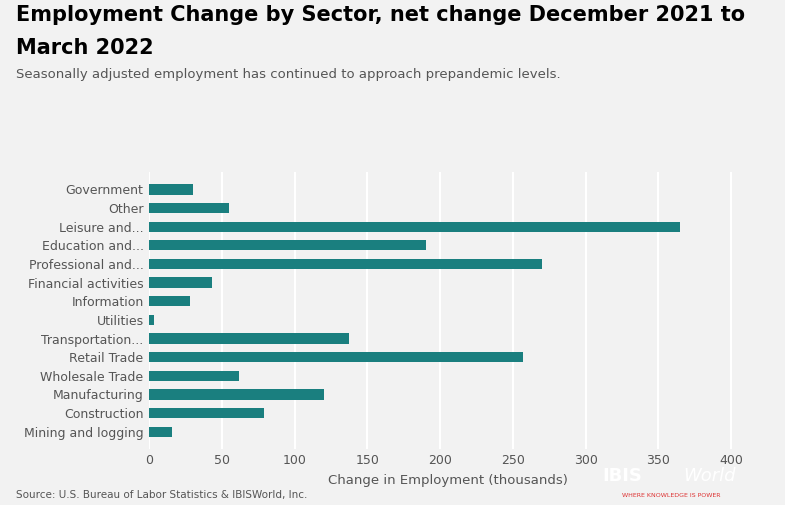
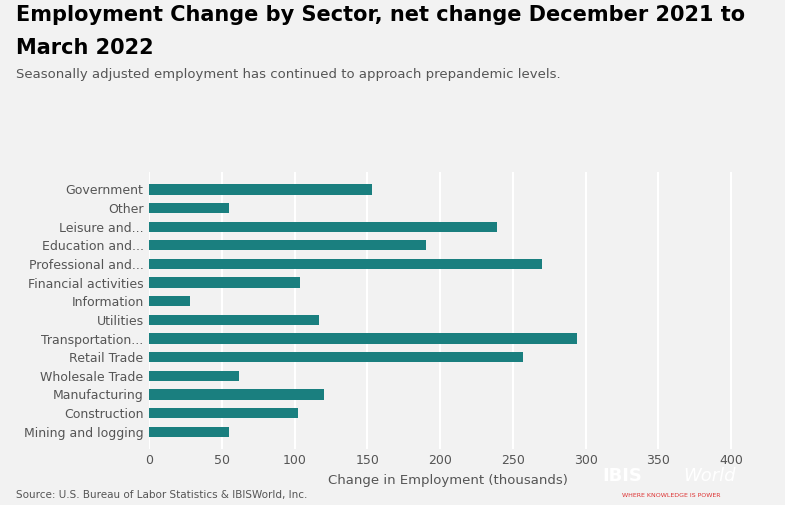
Government: 30 -> 153
Leisure and...: 365 -> 239
Financial activities: 43 -> 104
Utilities: 3 -> 117
Transportation...: 137 -> 294
Construction: 79 -> 102
Mining and logging: 16 -> 55
